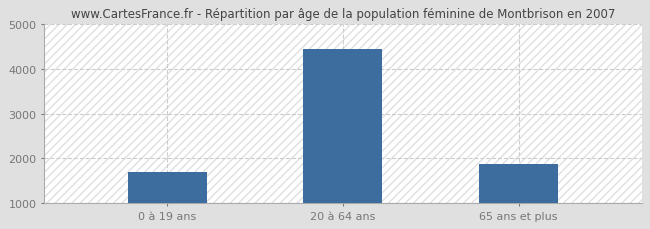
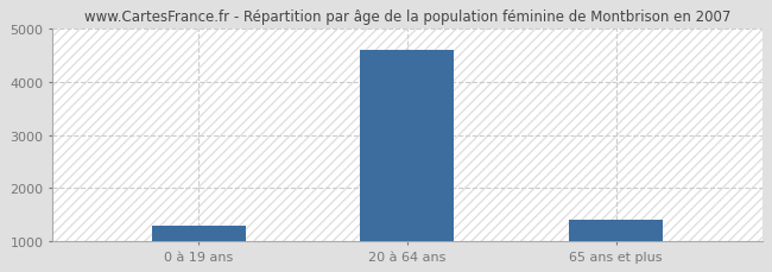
0 à 19 ans: 1700 -> 1300
20 à 64 ans: 4450 -> 4600
65 ans et plus: 1870 -> 1400
